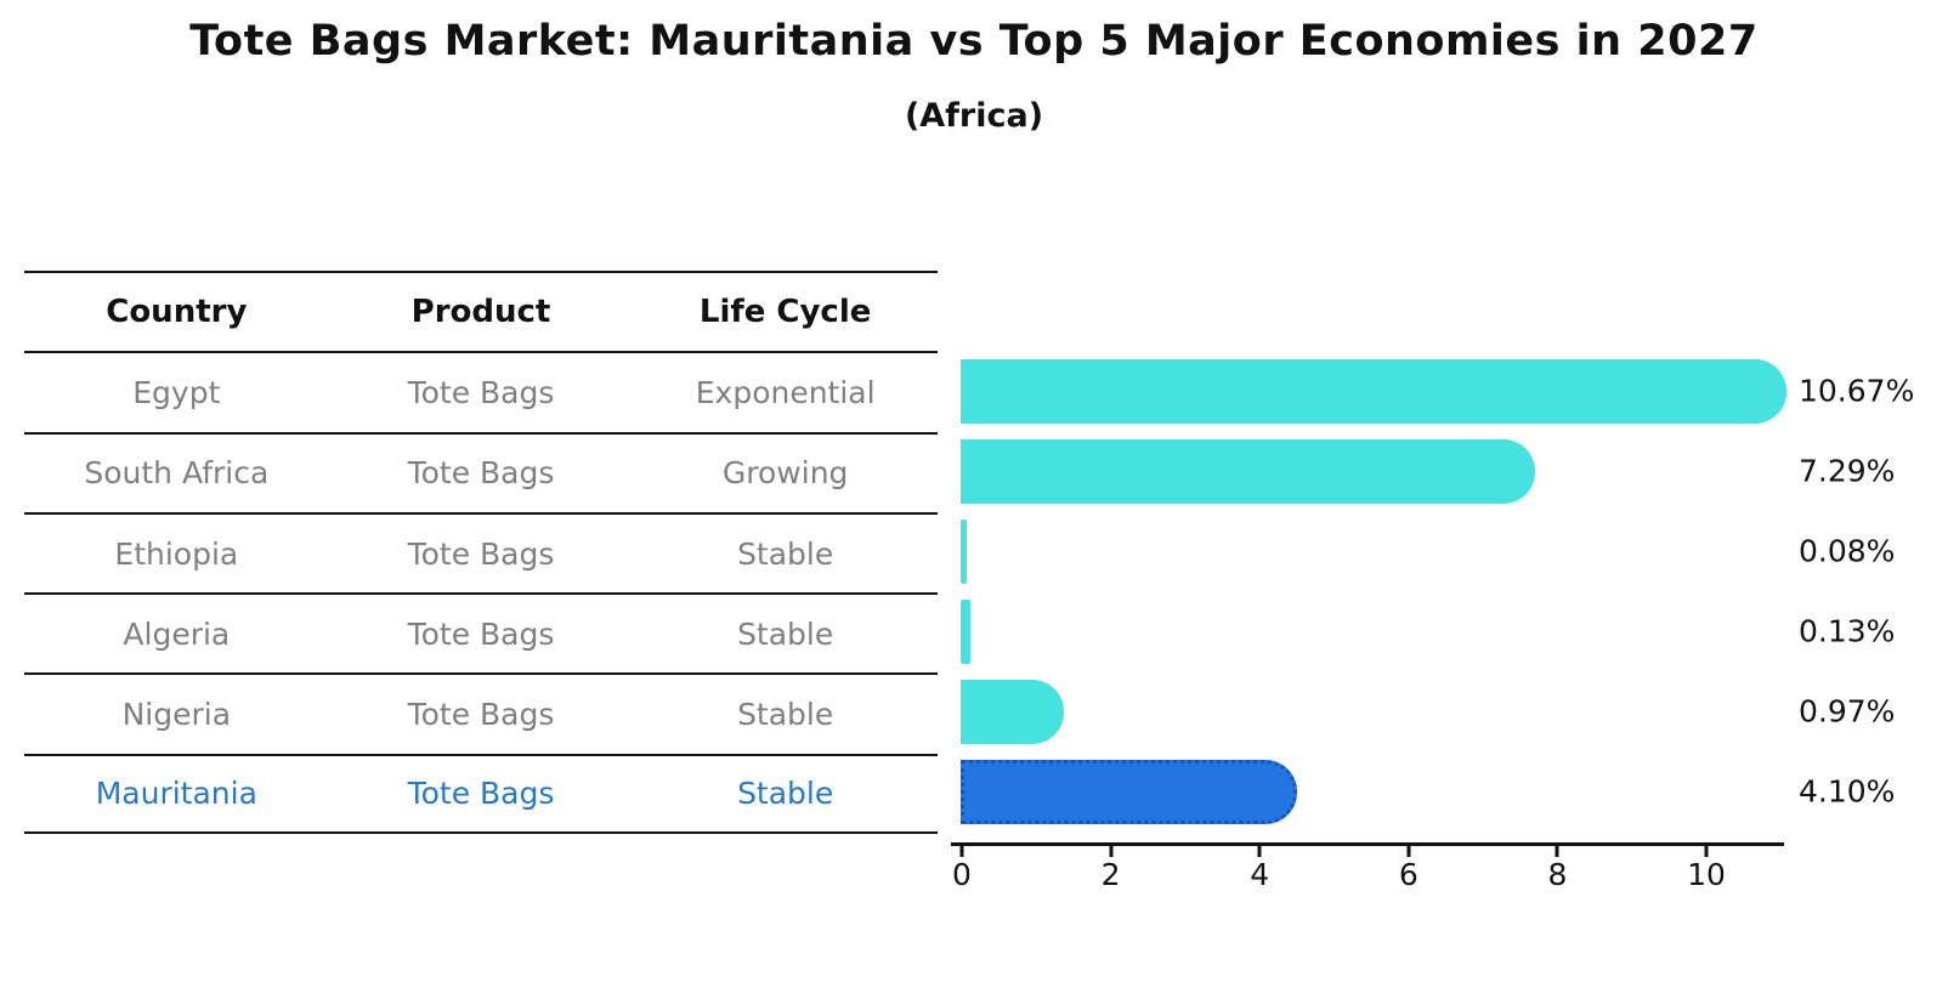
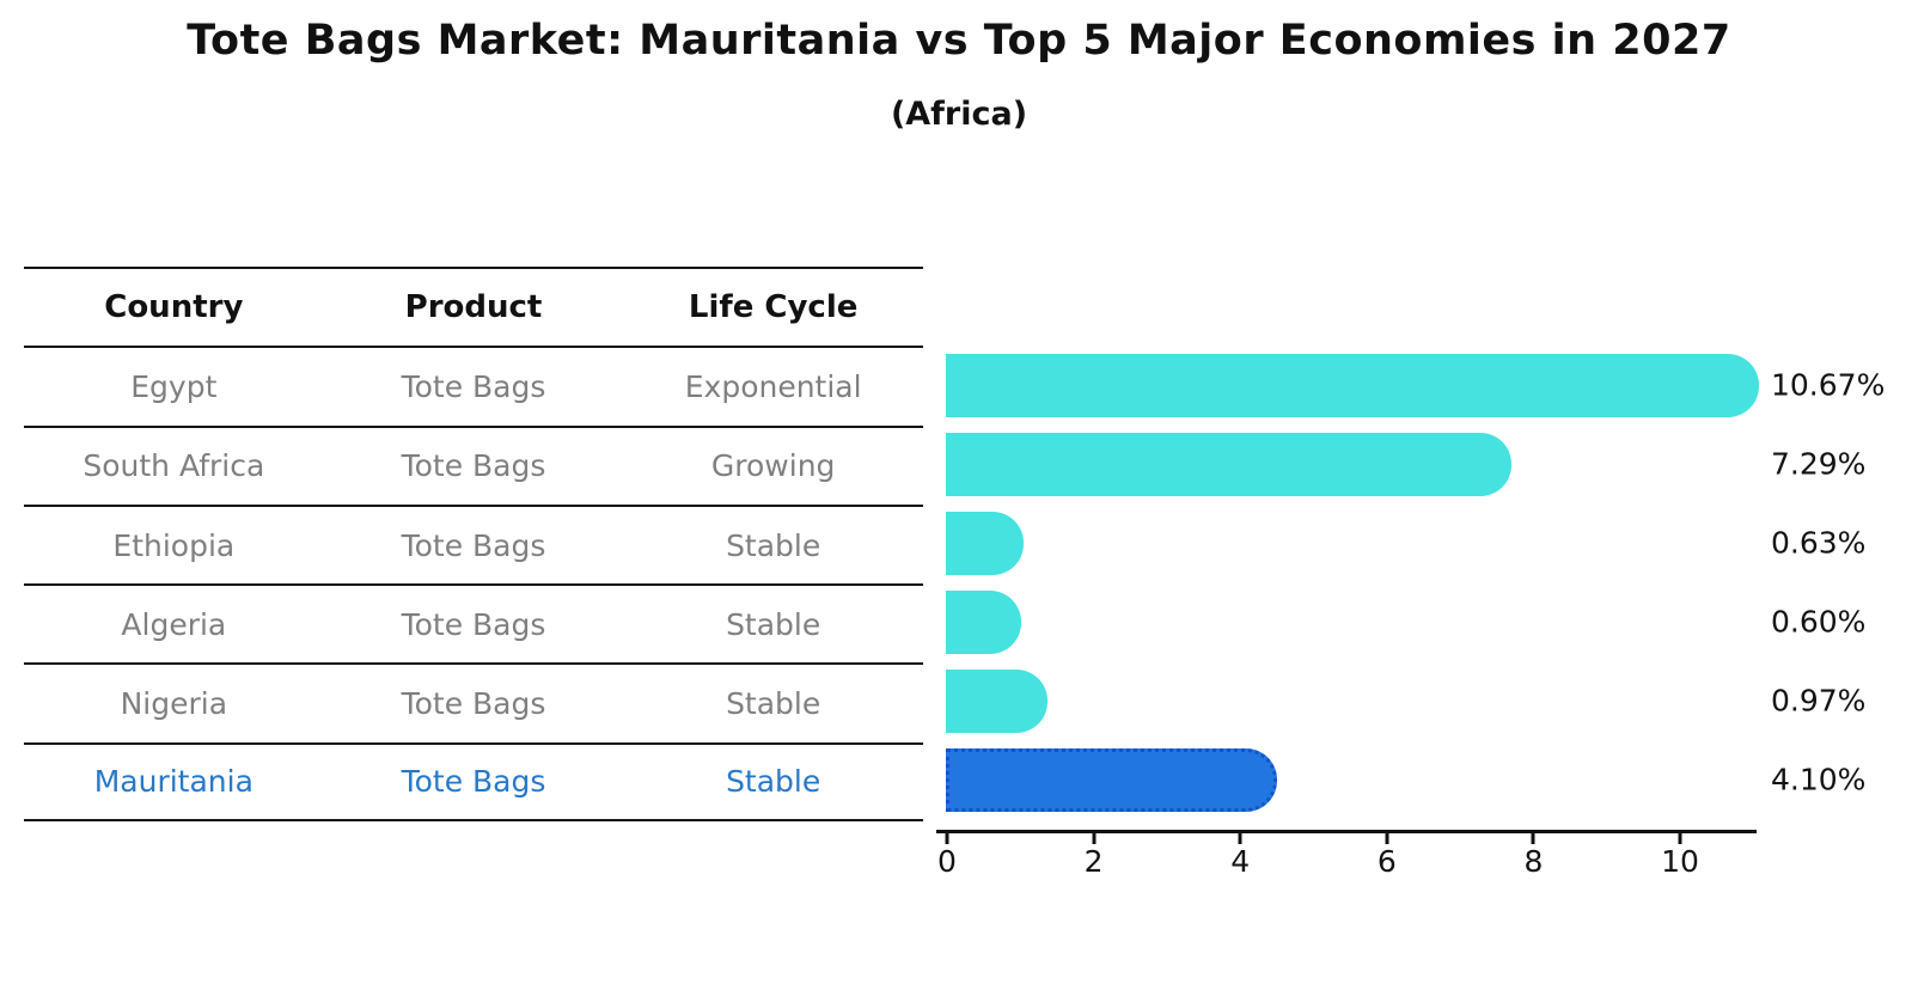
Ethiopia: 0.08% -> 0.63%
Algeria: 0.13% -> 0.60%
